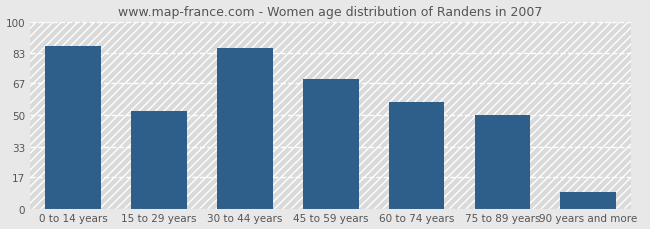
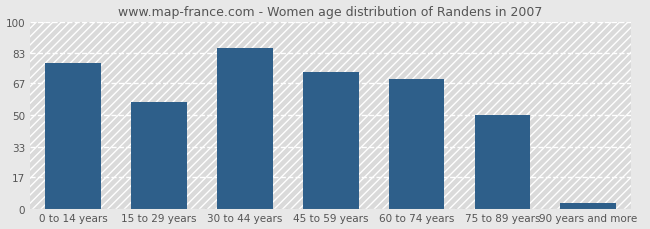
0 to 14 years: 87 -> 78
15 to 29 years: 52 -> 57
45 to 59 years: 69 -> 73
60 to 74 years: 57 -> 69
90 years and more: 9 -> 3
